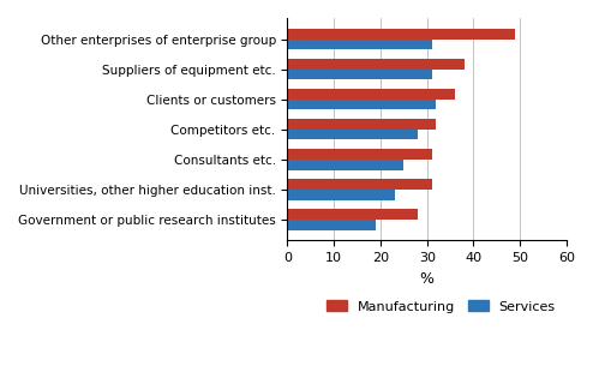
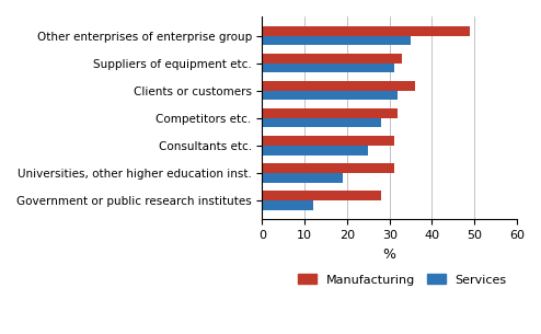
Services/Other enterprises of enterprise group: 31 -> 35
Manufacturing/Suppliers of equipment etc.: 38 -> 33
Services/Universities, other higher education inst.: 23 -> 19
Services/Government or public research institutes: 19 -> 12
